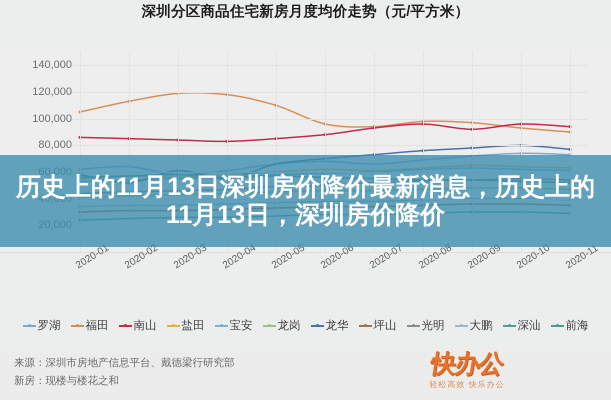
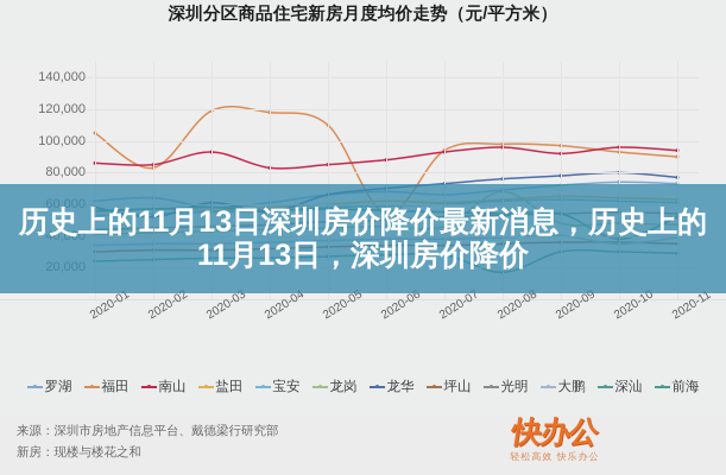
福田/2020-02: 113000 -> 83000
南山/2020-03: 84000 -> 93000
福田/2020-06: 96000 -> 54000
龙岗/2020-08: 47000 -> 68000
深汕/2020-08: 29000 -> 17000
大鹏/2020-10: 40000 -> 35000
前海/2020-10: 53000 -> 38000
